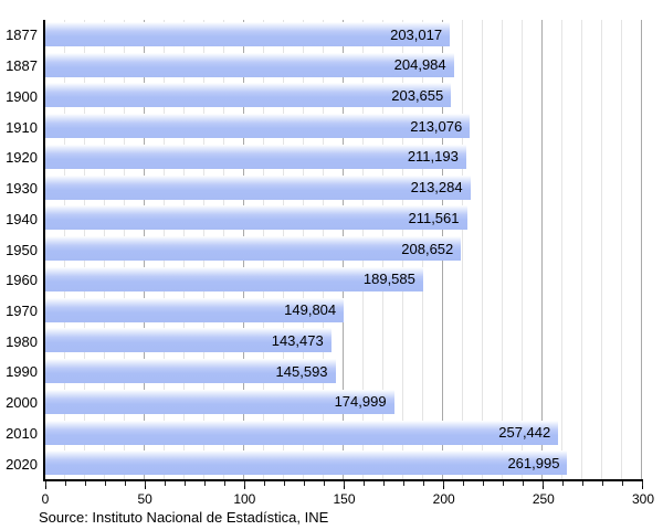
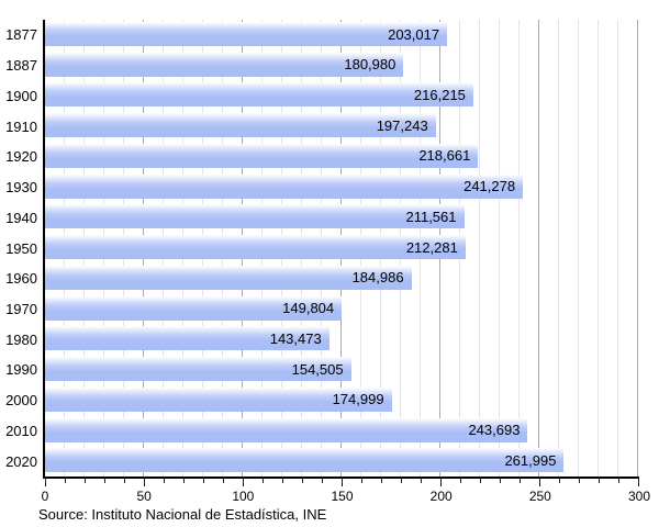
1887: 204,984 -> 180,980
1900: 203,655 -> 216,215
1910: 213,076 -> 197,243
1920: 211,193 -> 218,661
1930: 213,284 -> 241,278
1950: 208,652 -> 212,281
1960: 189,585 -> 184,986
1990: 145,593 -> 154,505
2010: 257,442 -> 243,693
